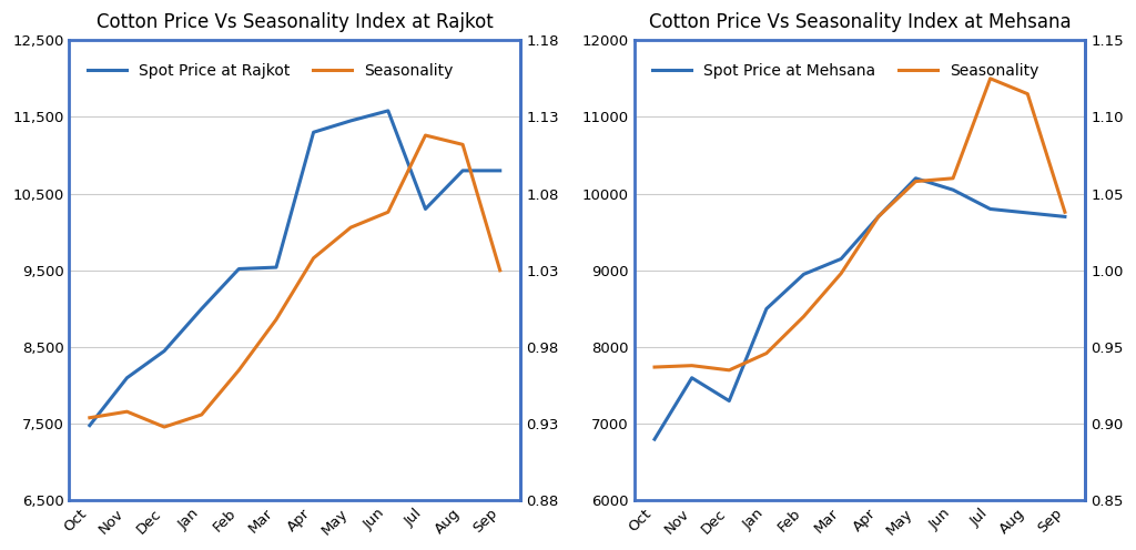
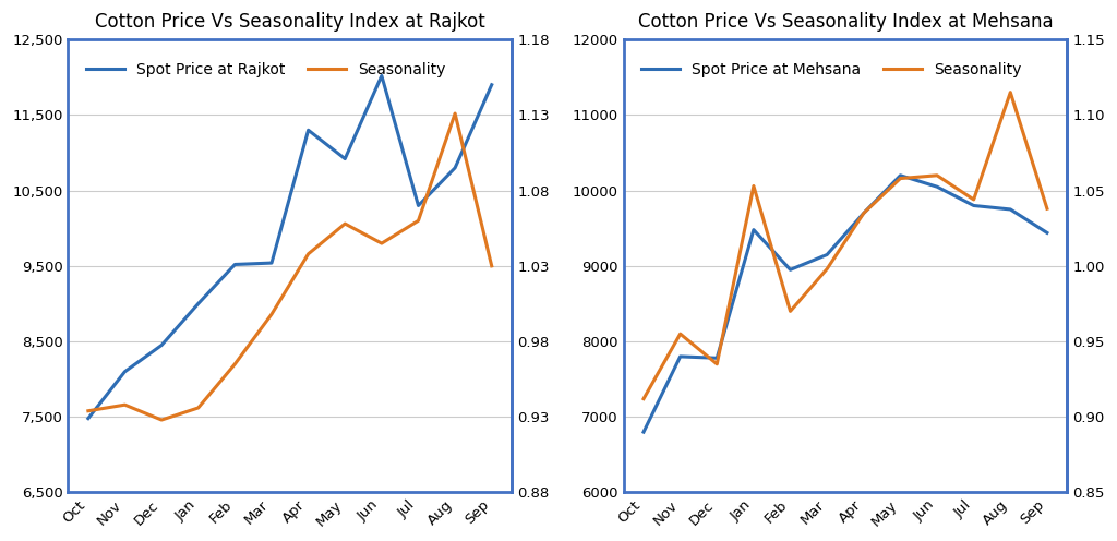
Cotton Price Vs Seasonality Index at Rajkot/Spot Price at Rajkot/May: 11,450 -> 10,920
Cotton Price Vs Seasonality Index at Rajkot/Spot Price at Rajkot/Jun: 11,580 -> 12,020
Cotton Price Vs Seasonality Index at Rajkot/Seasonality/Jun: 1.068 -> 1.045
Cotton Price Vs Seasonality Index at Rajkot/Seasonality/Jul: 1.118 -> 1.060
Cotton Price Vs Seasonality Index at Rajkot/Seasonality/Aug: 1.112 -> 1.131
Cotton Price Vs Seasonality Index at Rajkot/Spot Price at Rajkot/Sep: 10,800 -> 11,900
Cotton Price Vs Seasonality Index at Mehsana/Seasonality/Oct: 0.937 -> 0.912
Cotton Price Vs Seasonality Index at Mehsana/Spot Price at Mehsana/Nov: 7600 -> 7800
Cotton Price Vs Seasonality Index at Mehsana/Seasonality/Nov: 0.938 -> 0.955
Cotton Price Vs Seasonality Index at Mehsana/Spot Price at Mehsana/Dec: 7300 -> 7780
Cotton Price Vs Seasonality Index at Mehsana/Spot Price at Mehsana/Jan: 8500 -> 9480
Cotton Price Vs Seasonality Index at Mehsana/Seasonality/Jan: 0.946 -> 1.053
Cotton Price Vs Seasonality Index at Mehsana/Seasonality/Jul: 1.125 -> 1.044
Cotton Price Vs Seasonality Index at Mehsana/Spot Price at Mehsana/Sep: 9700 -> 9440
